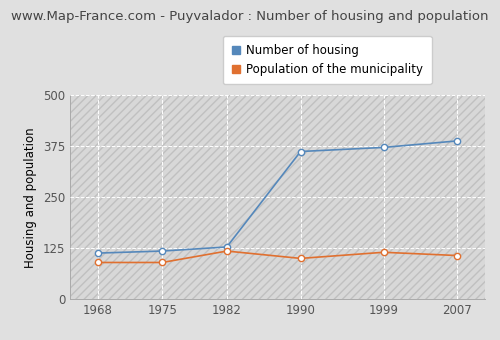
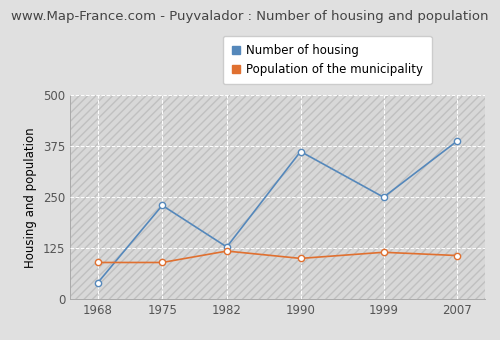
Number of housing/1968: 113 -> 40
Number of housing/1975: 118 -> 230
Number of housing/1999: 372 -> 250
